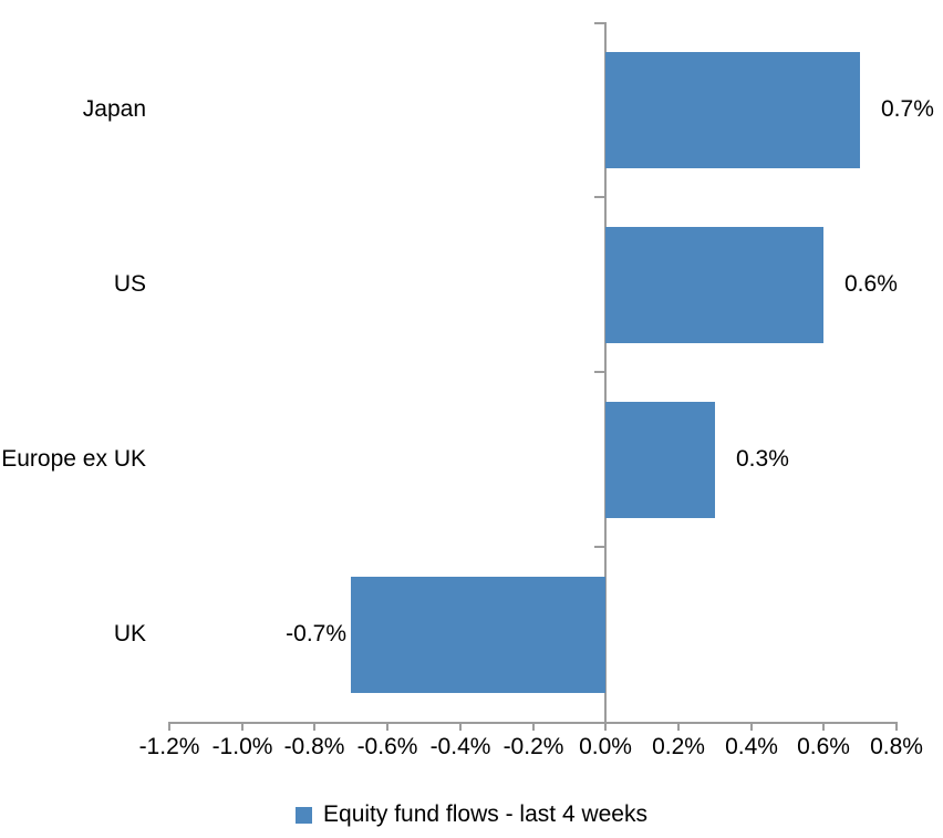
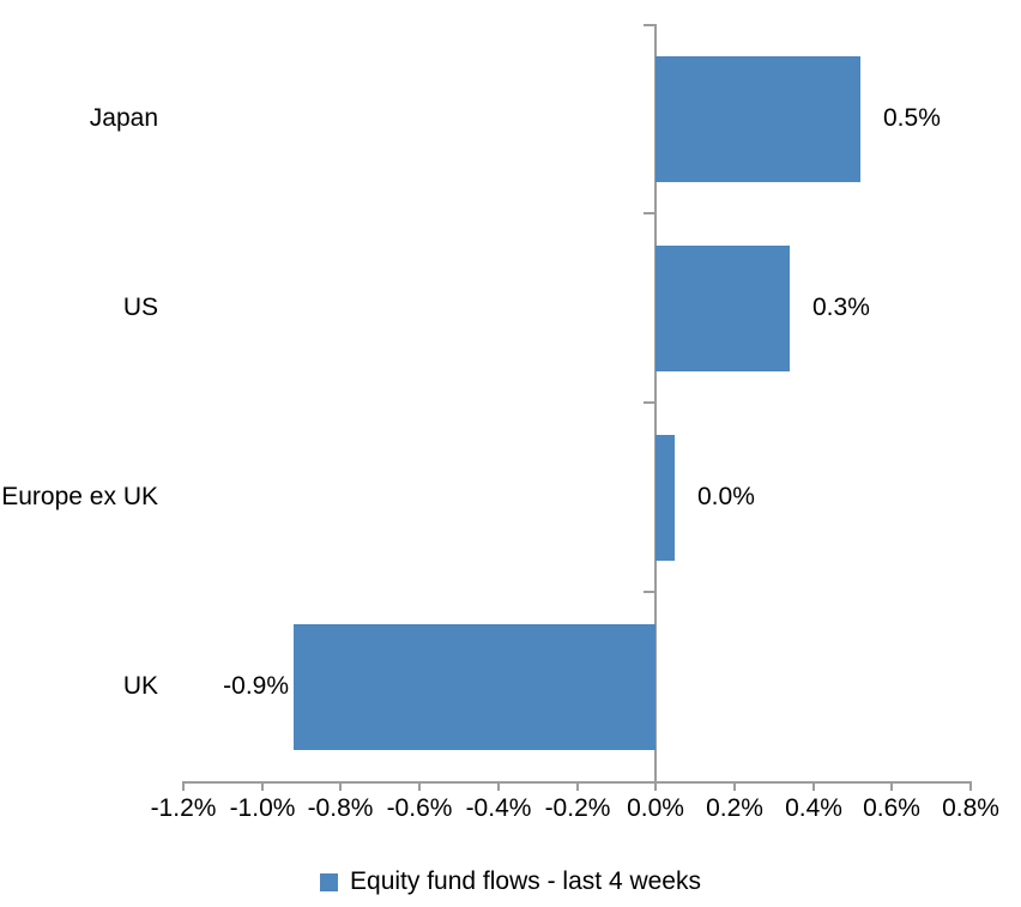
Japan: 0.7% -> 0.5%
US: 0.6% -> 0.3%
Europe ex UK: 0.3% -> 0.0%
UK: -0.7% -> -0.9%
